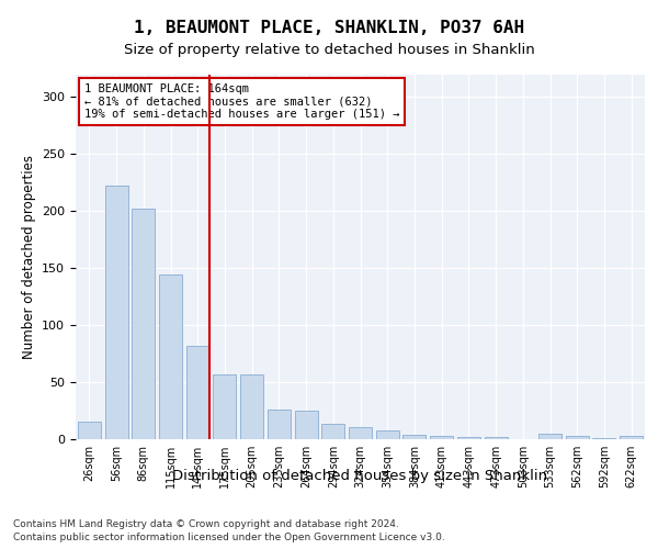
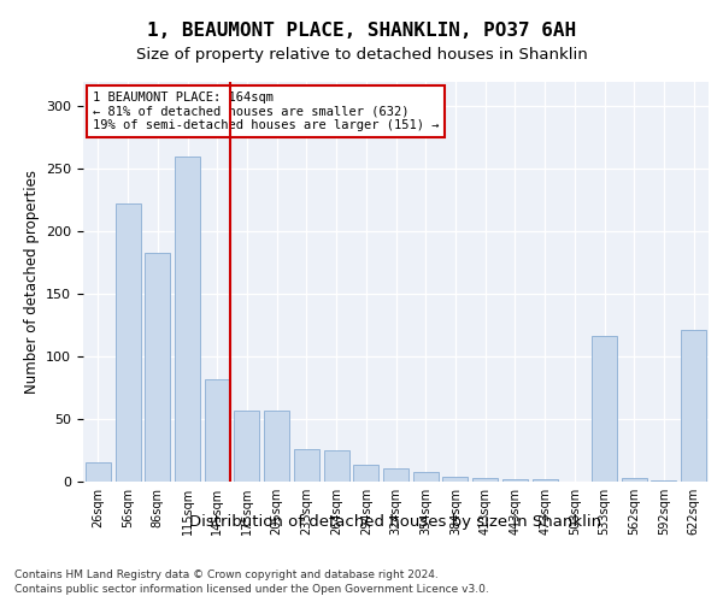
86sqm: 202 -> 183
115sqm: 144 -> 260
533sqm: 5 -> 116
622sqm: 3 -> 121
